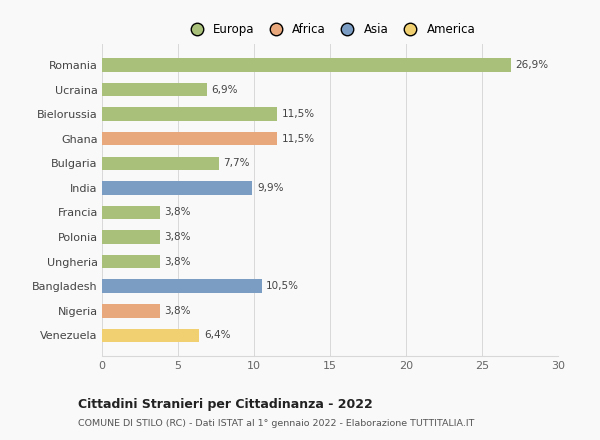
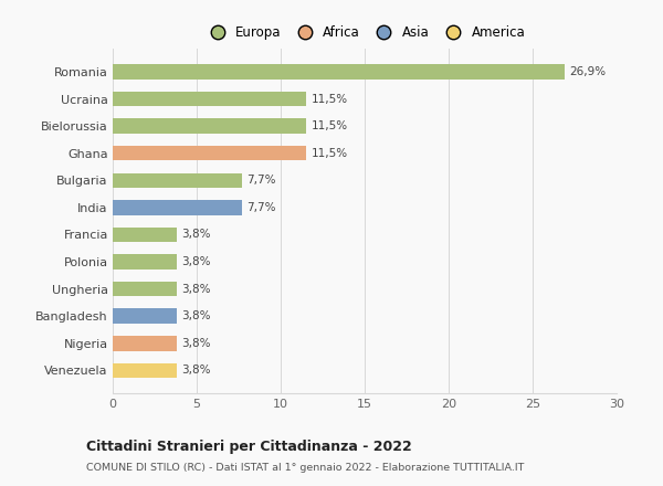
Ucraina: 6,9% -> 11,5%
India: 9,9% -> 7,7%
Bangladesh: 10,5% -> 3,8%
Venezuela: 6,4% -> 3,8%
